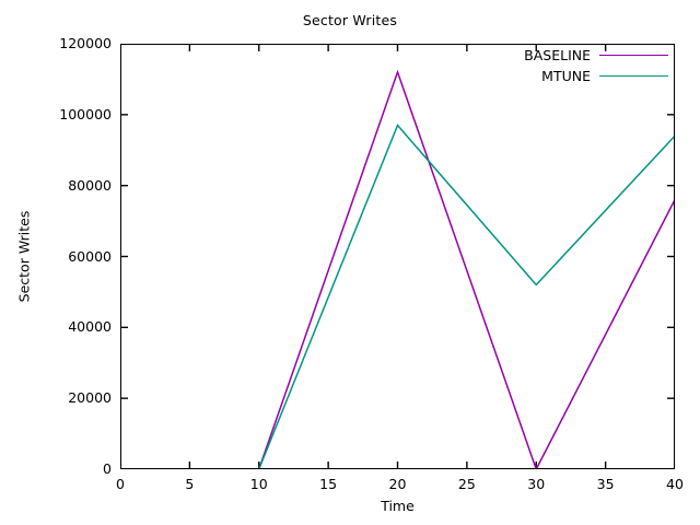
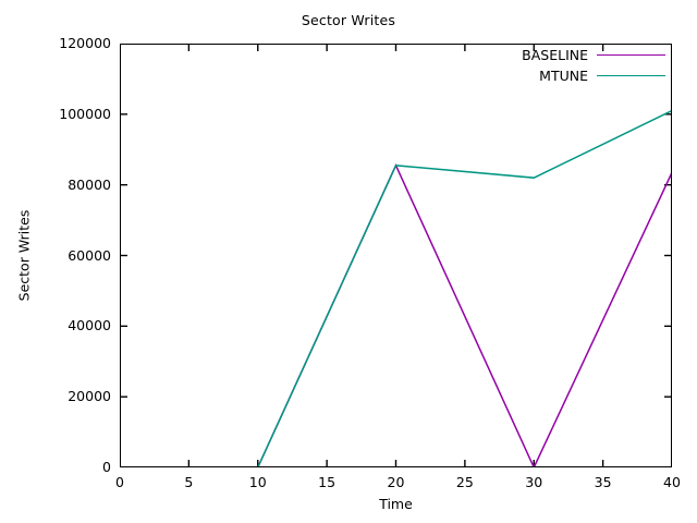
BASELINE/20: 112000 -> 86000
MTUNE/20: 97000 -> 86000
MTUNE/30: 52000 -> 82000
BASELINE/40: 76000 -> 84000
MTUNE/40: 94000 -> 101000
